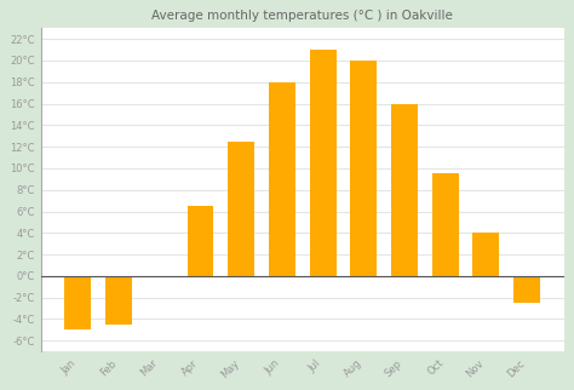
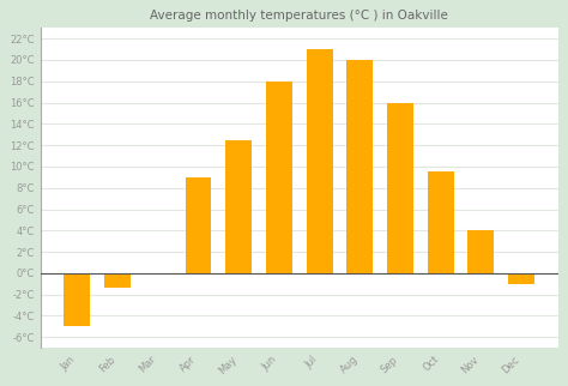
Feb: -4.5°C -> -1.4°C
Apr: 6.5°C -> 9.0°C
Dec: -2.5°C -> -1.0°C
